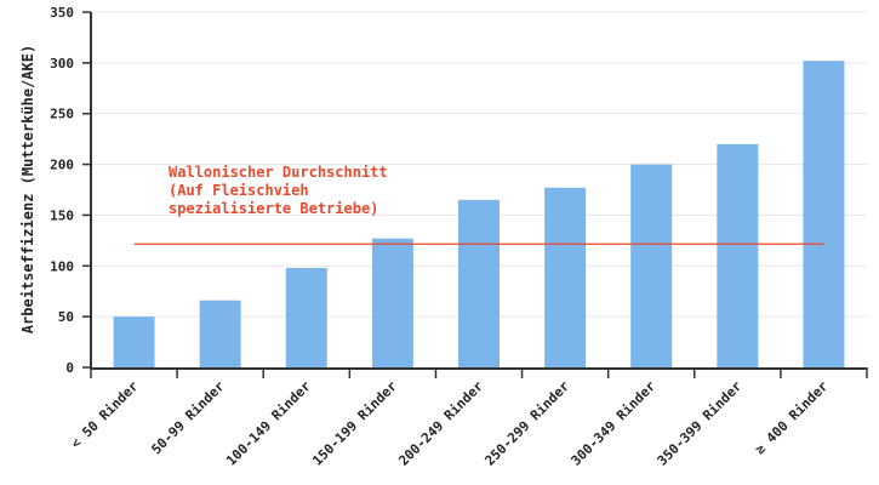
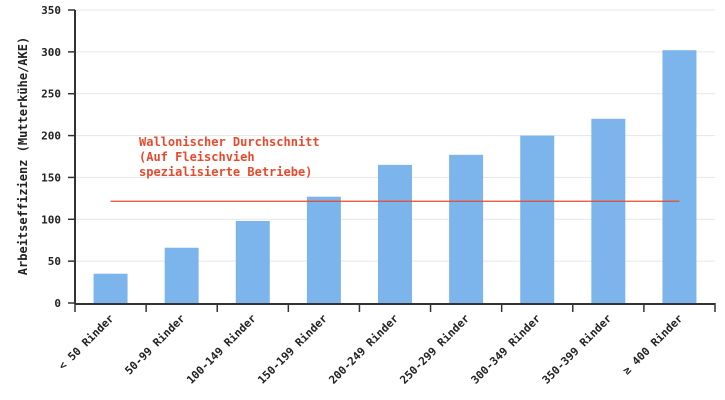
< 50 Rinder: 50 -> 40
